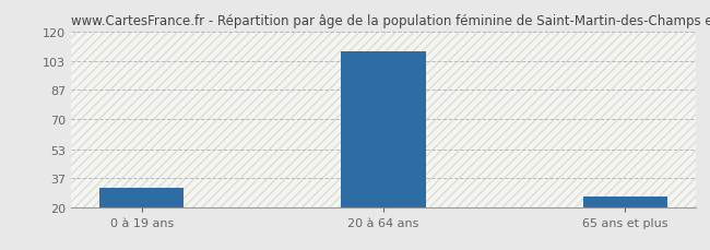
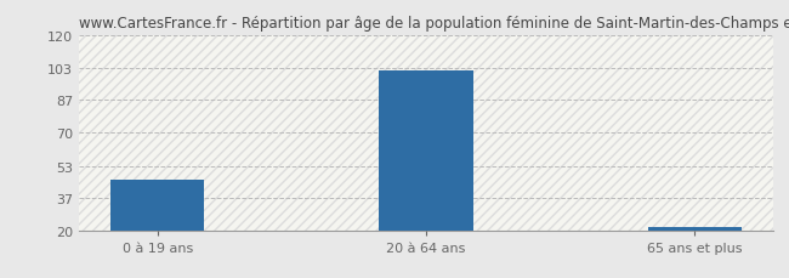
0 à 19 ans: 31 -> 46
20 à 64 ans: 109 -> 102
65 ans et plus: 26 -> 22
